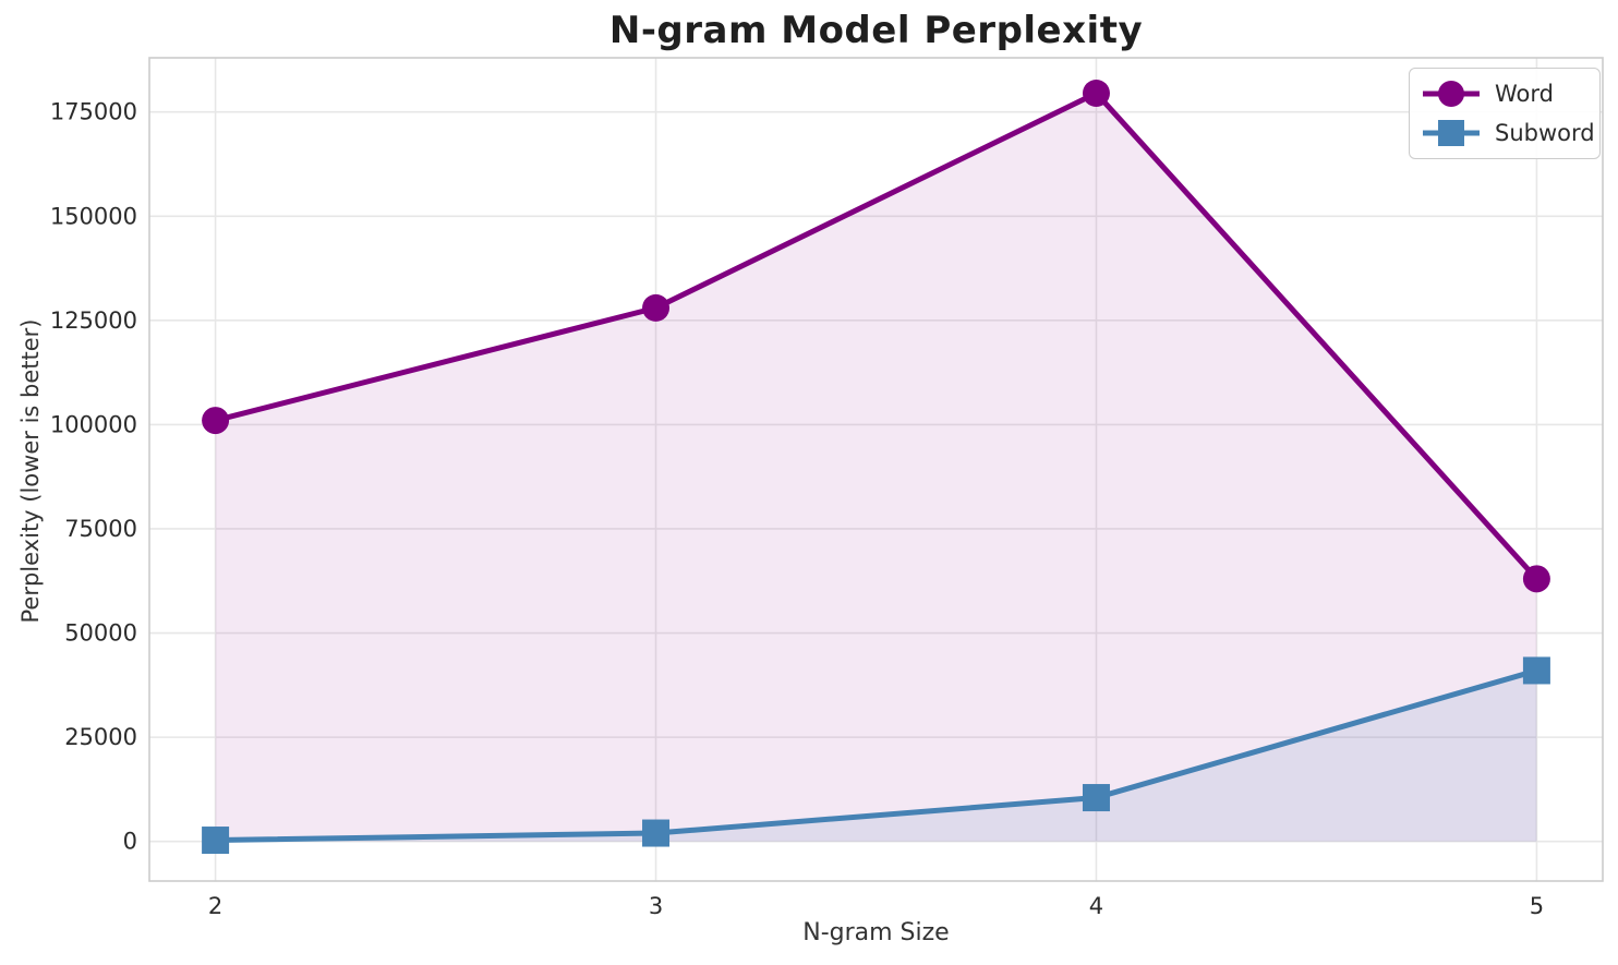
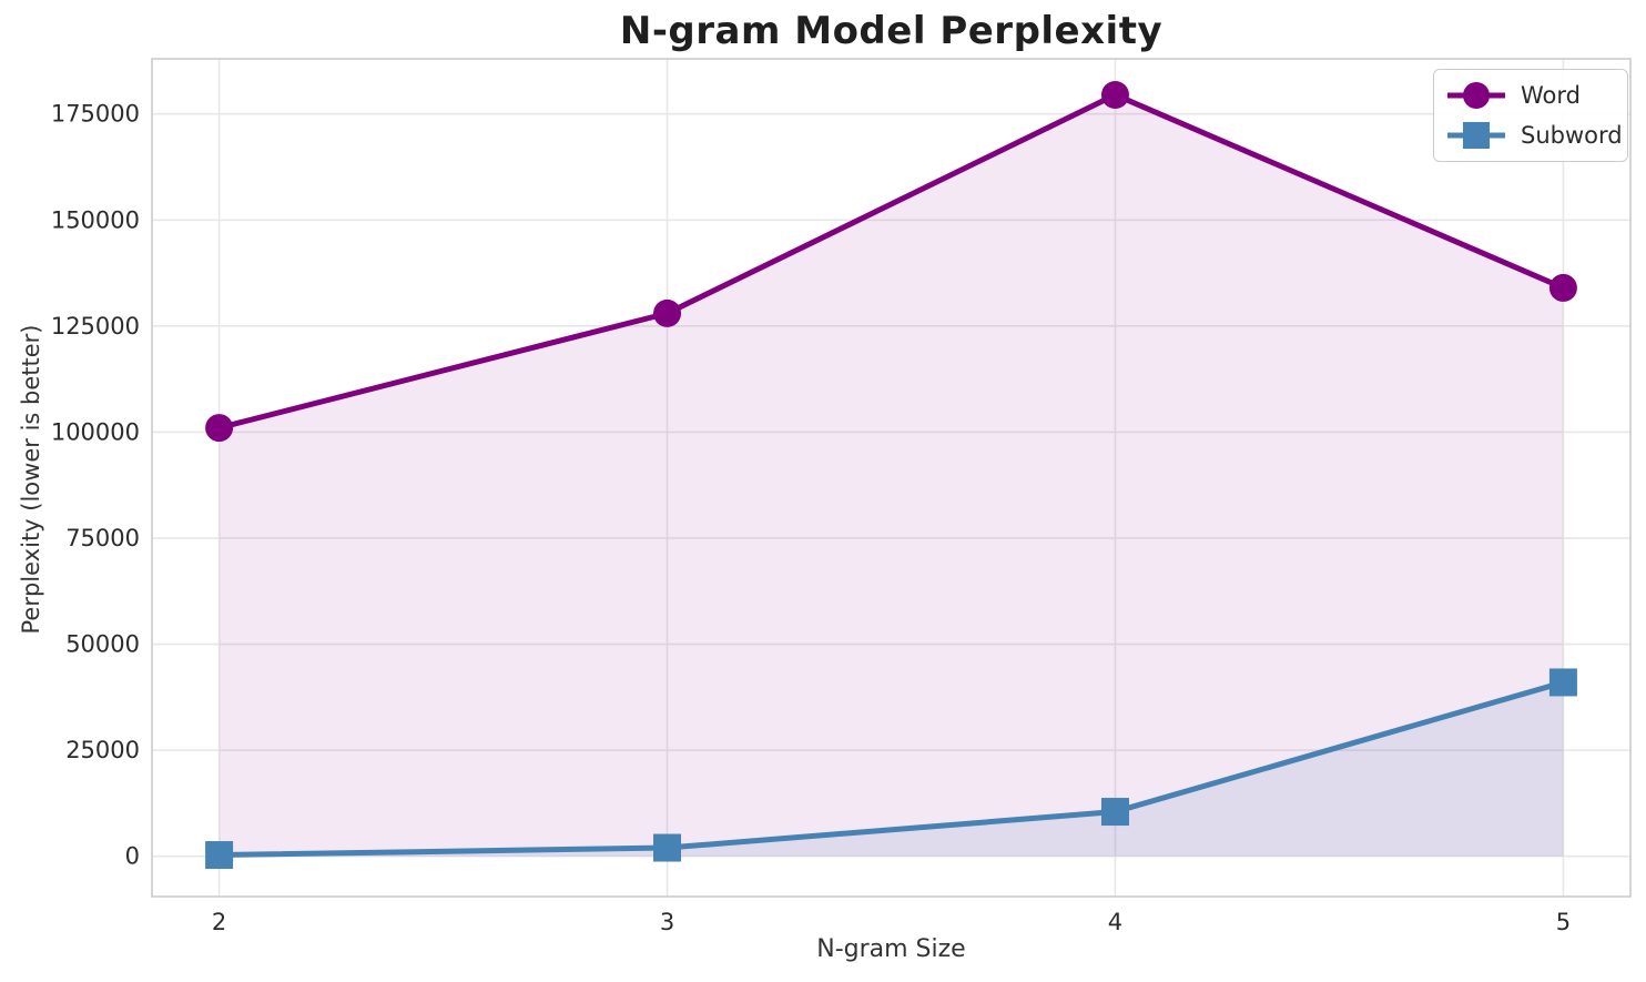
Word/5: 63000 -> 134000
